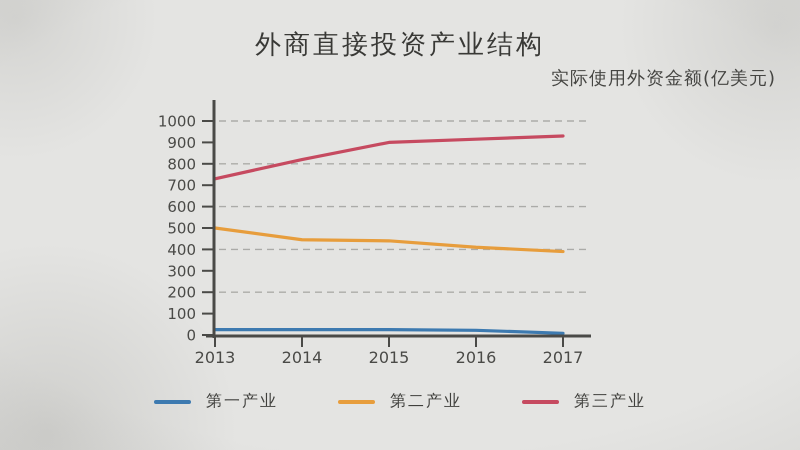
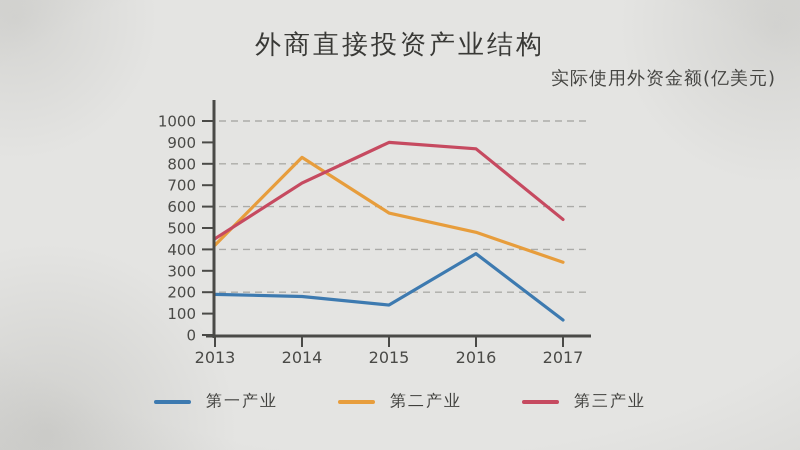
第一产业/2013: 20 -> 190
第二产业/2013: 500 -> 420
第三产业/2013: 730 -> 450
第一产业/2014: 20 -> 180
第二产业/2014: 440 -> 830
第三产业/2014: 820 -> 710
第一产业/2015: 20 -> 140
第二产业/2015: 440 -> 570
第一产业/2016: 20 -> 380
第二产业/2016: 410 -> 480
第三产业/2016: 920 -> 870
第一产业/2017: 10 -> 70
第二产业/2017: 390 -> 340
第三产业/2017: 930 -> 540
